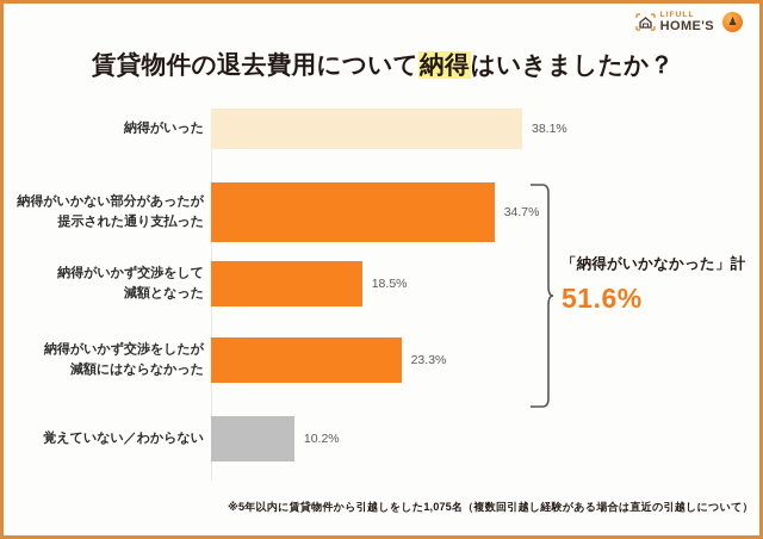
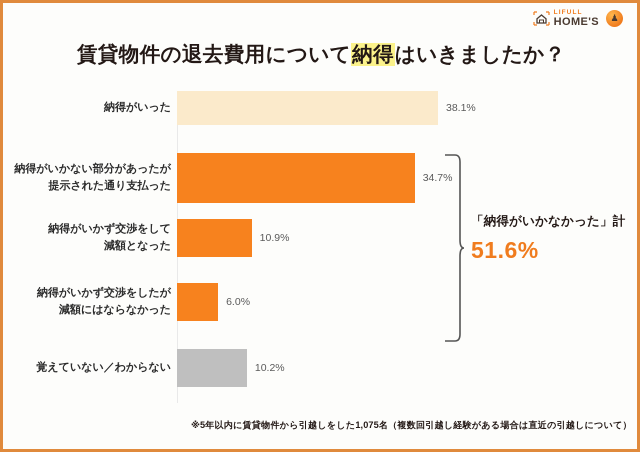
納得がいかず交渉をして 減額となった: 18.5% -> 10.9%
納得がいかず交渉をしたが 減額にはならなかった: 23.3% -> 6.0%
